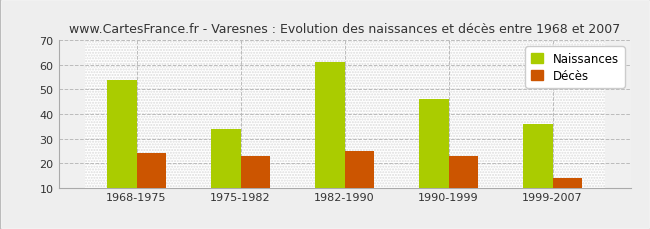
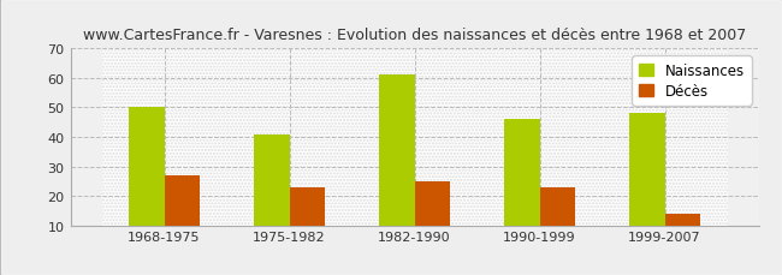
Naissances/1968-1975: 54 -> 50
Décès/1968-1975: 24 -> 27
Naissances/1975-1982: 34 -> 41
Naissances/1999-2007: 36 -> 48
